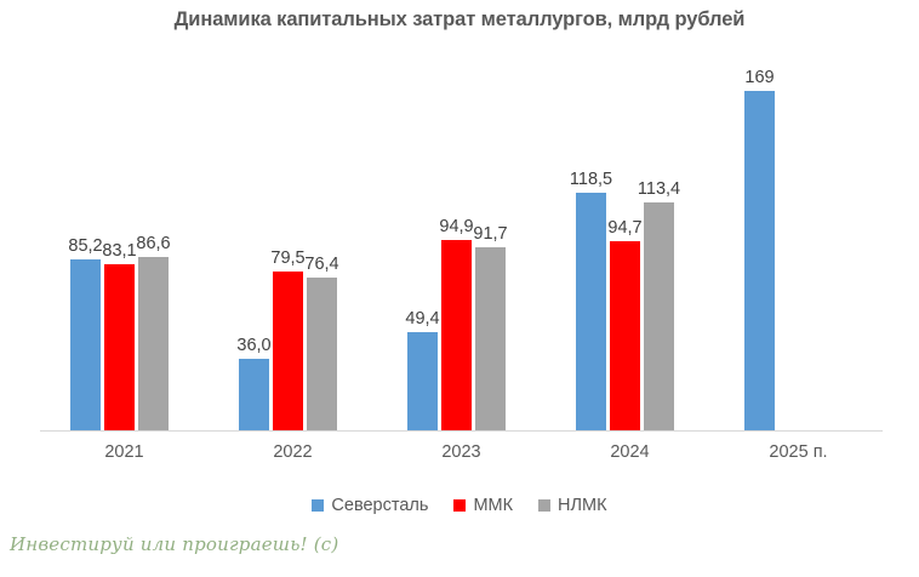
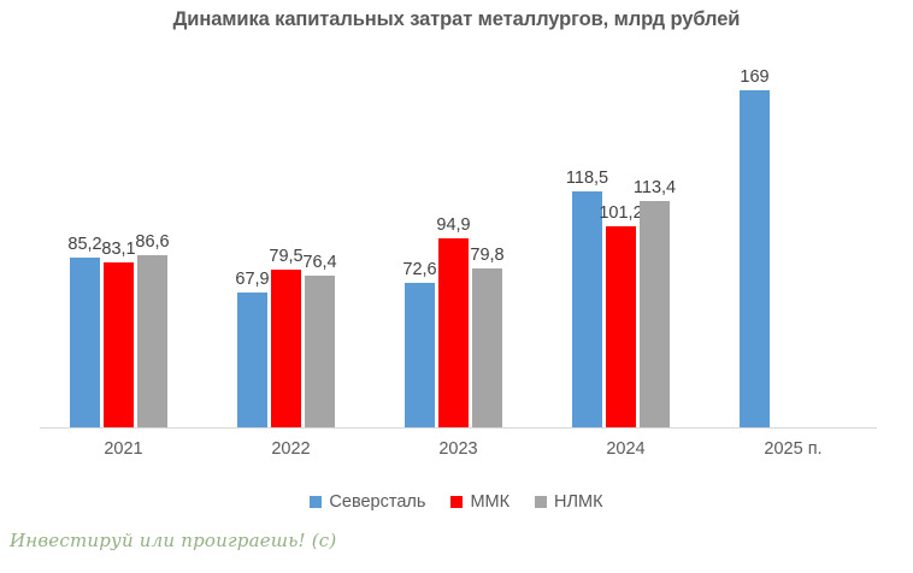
Северсталь/2022: 36,0 -> 67,9
Северсталь/2023: 49,4 -> 72,6
НЛМК/2023: 91,7 -> 79,8
ММК/2024: 94,7 -> 101,2
